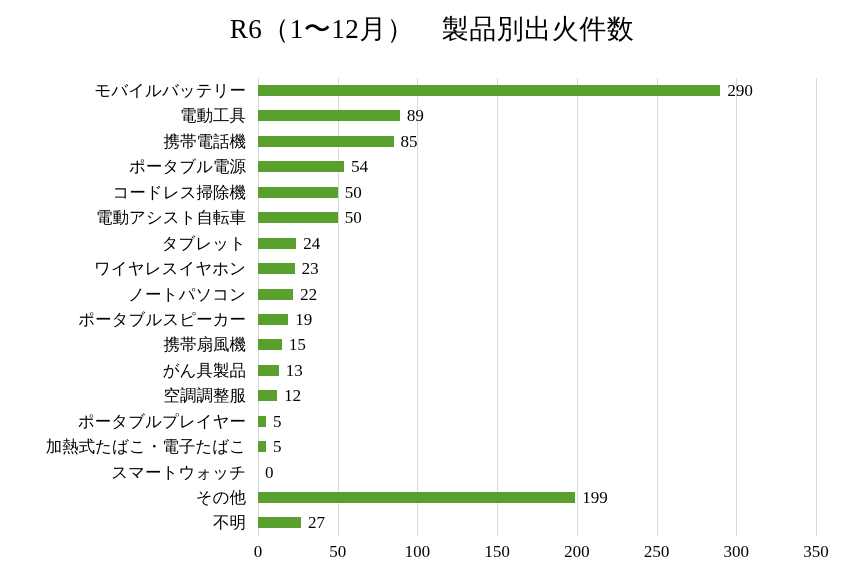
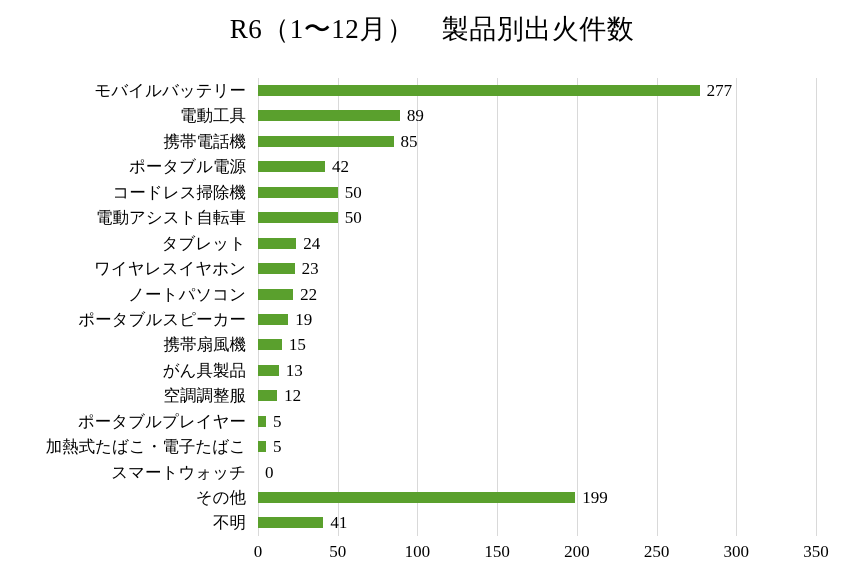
モバイルバッテリー: 290 -> 277
ポータブル電源: 54 -> 42
不明: 27 -> 41
